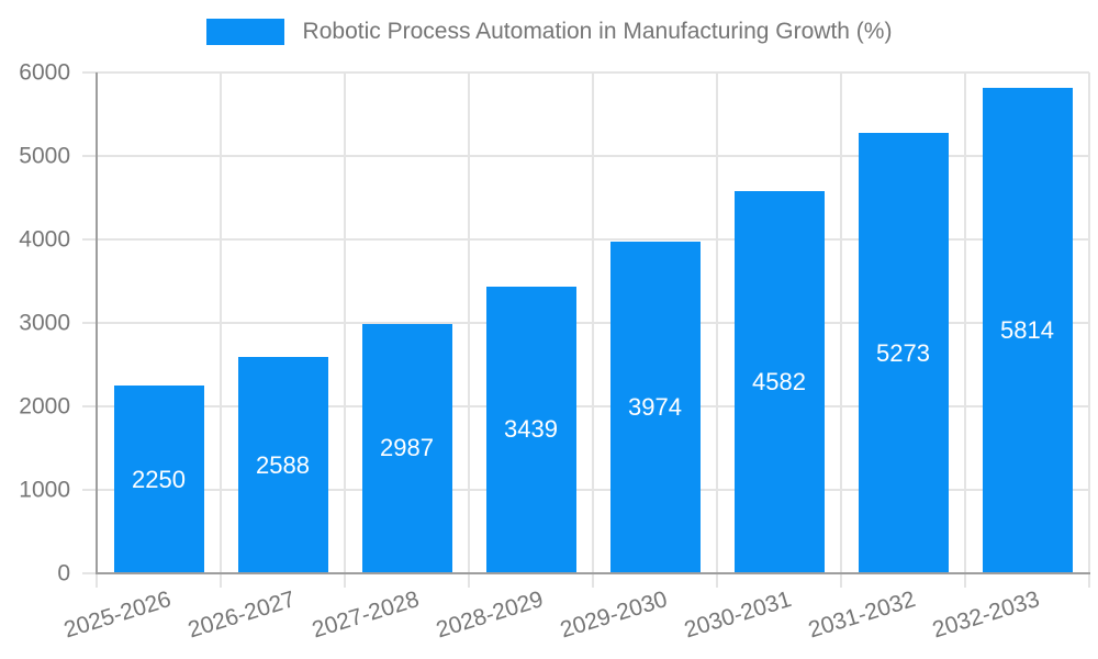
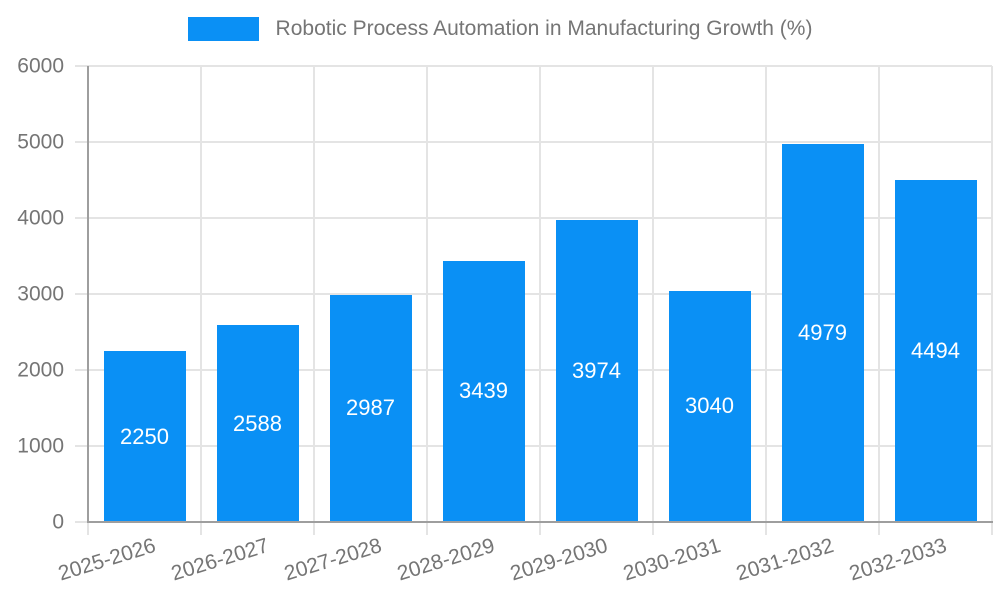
2030-2031: 4582 -> 3040
2031-2032: 5273 -> 4979
2032-2033: 5814 -> 4494
